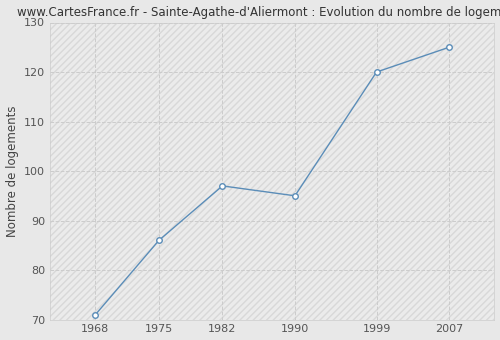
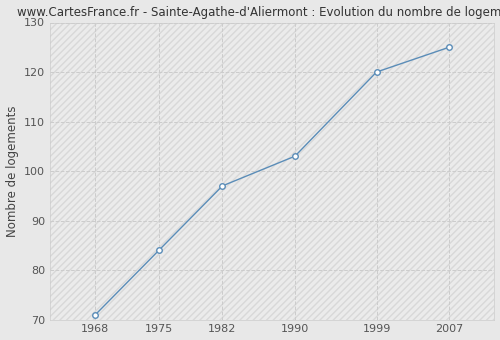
1975: 86 -> 84
1990: 95 -> 103
